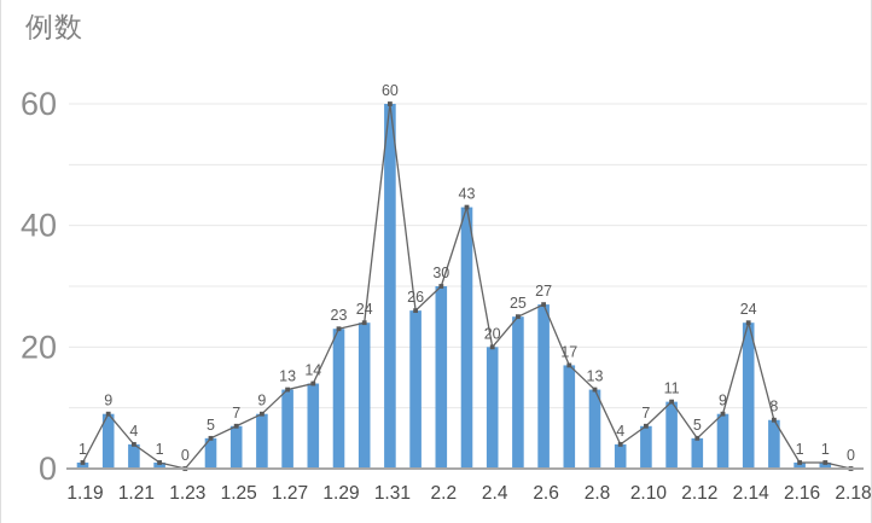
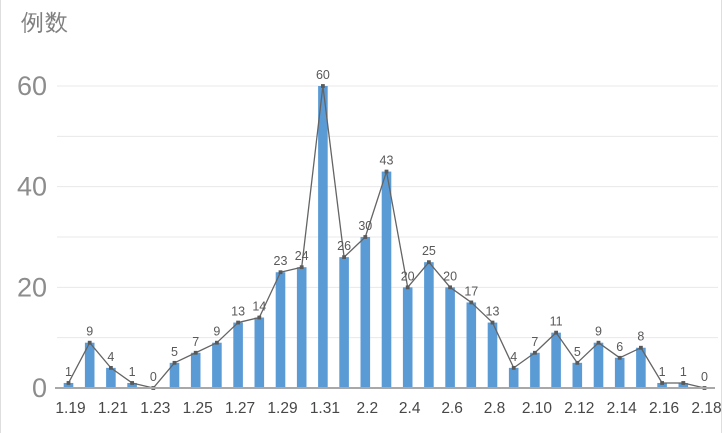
2.6: 27 -> 20
2.14: 24 -> 6
